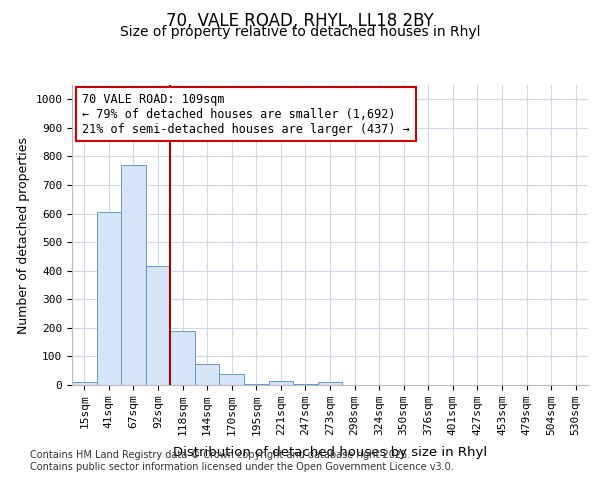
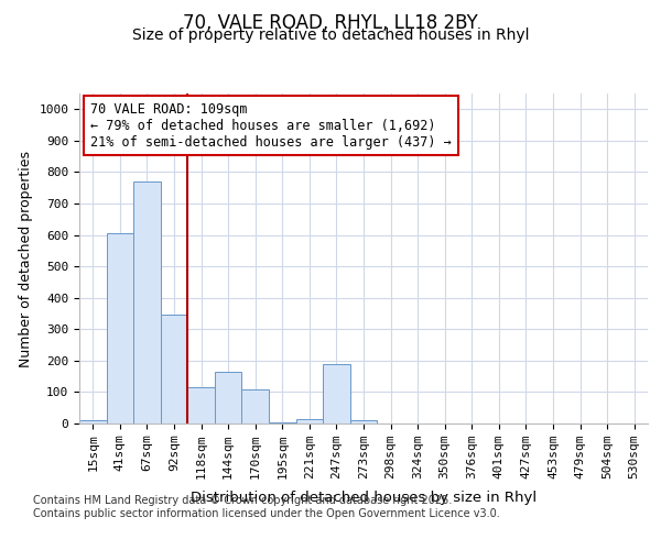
92sqm: 415 -> 345
118sqm: 190 -> 115
144sqm: 75 -> 165
170sqm: 40 -> 110
247sqm: 3 -> 190
